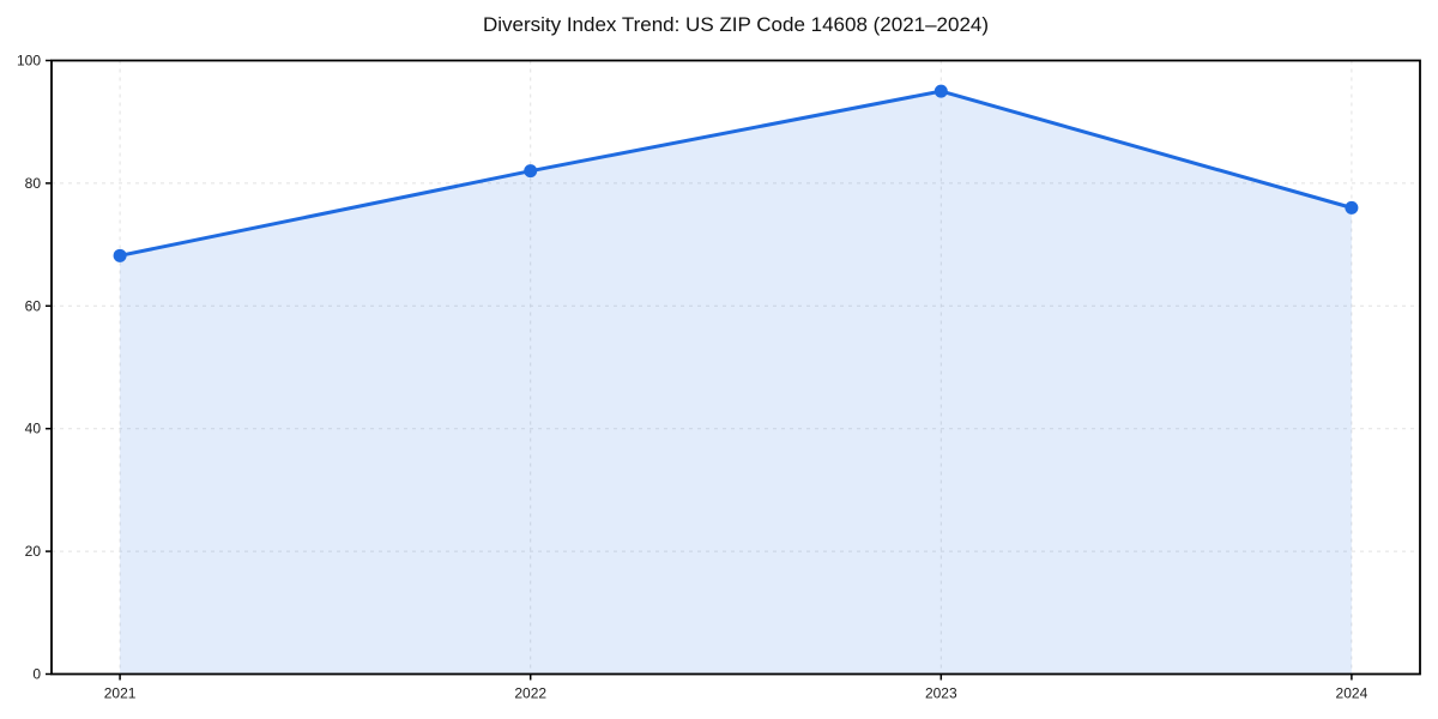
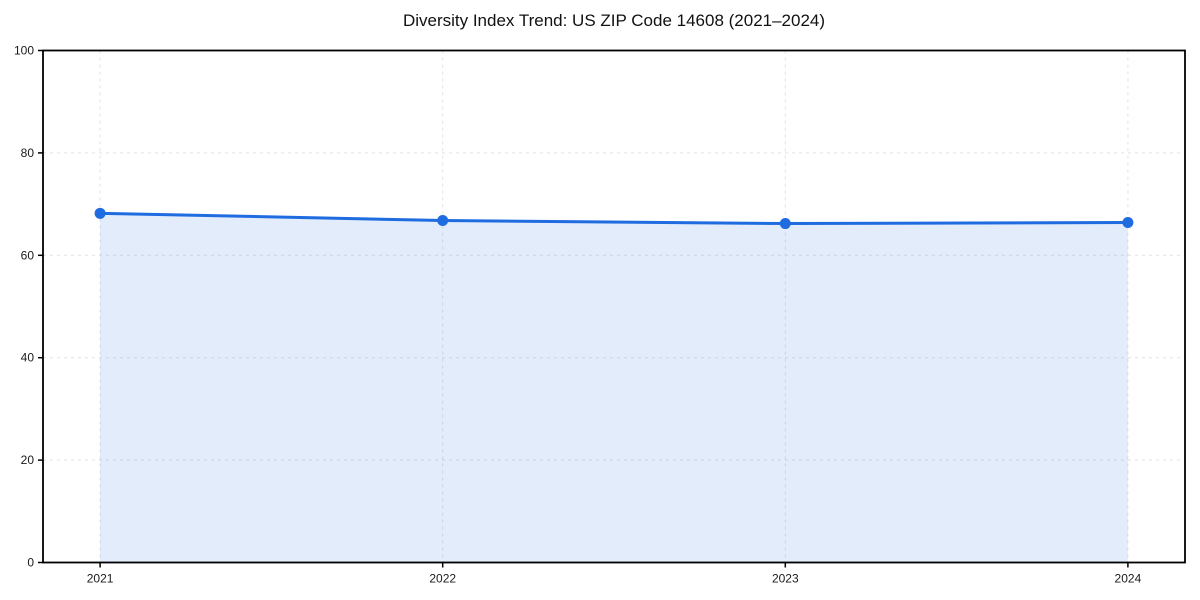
2022: 82 -> 67
2023: 95 -> 66
2024: 76 -> 66
